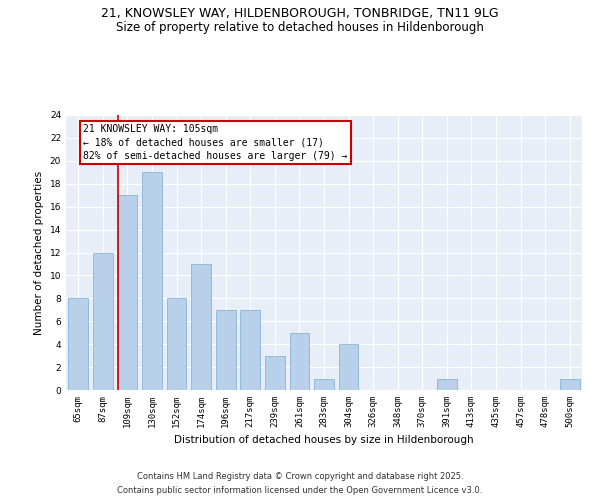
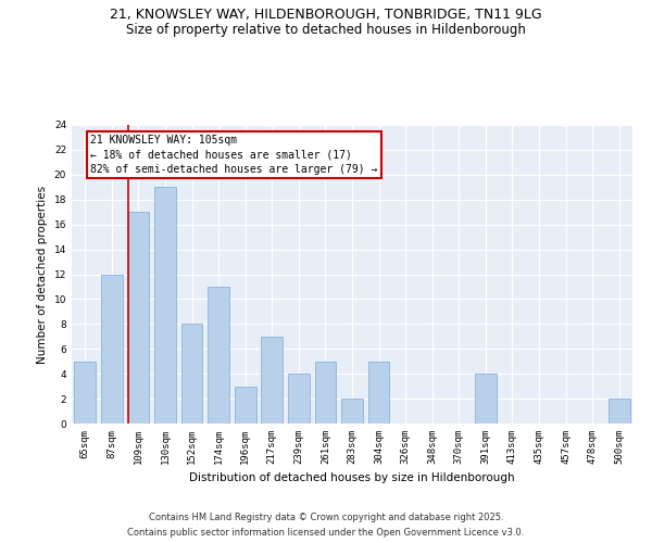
65sqm: 8 -> 5
196sqm: 7 -> 3
239sqm: 3 -> 4
283sqm: 1 -> 2
304sqm: 4 -> 5
391sqm: 1 -> 4
500sqm: 1 -> 2
